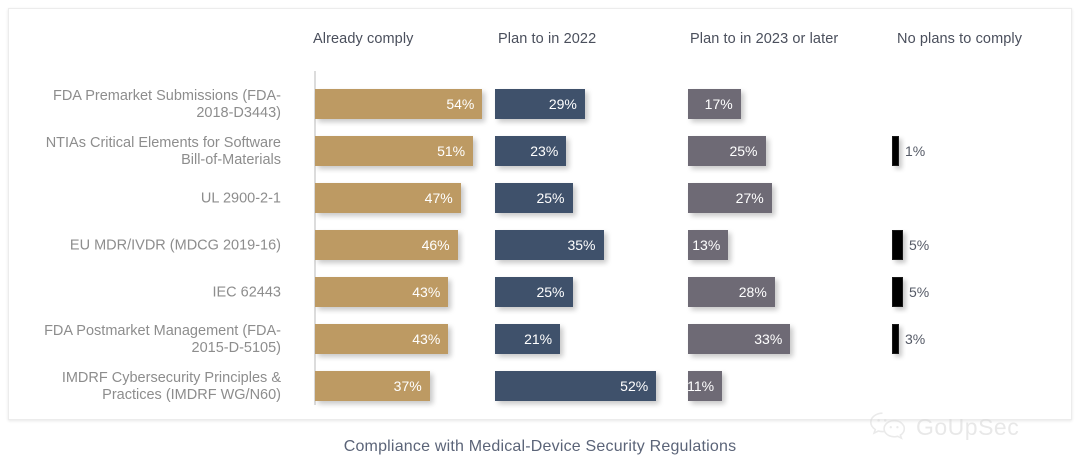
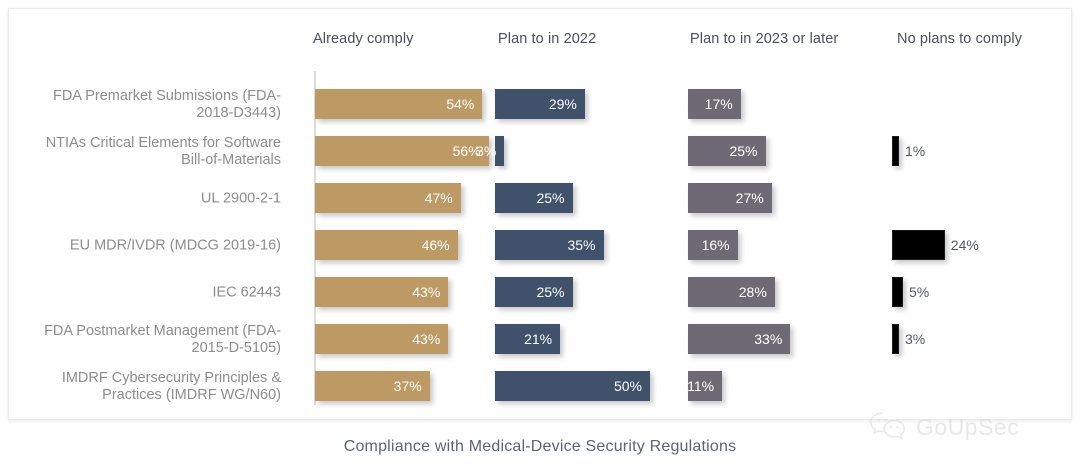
Already comply/NTIAs Critical Elements for Software Bill-of-Materials: 51% -> 56%
Plan to in 2022/NTIAs Critical Elements for Software Bill-of-Materials: 23% -> 3%
Plan to in 2023 or later/EU MDR/IVDR (MDCG 2019-16): 13% -> 16%
No plans to comply/EU MDR/IVDR (MDCG 2019-16): 5% -> 24%
Plan to in 2022/IMDRF Cybersecurity Principles & Practices (IMDRF WG/N60): 52% -> 50%
